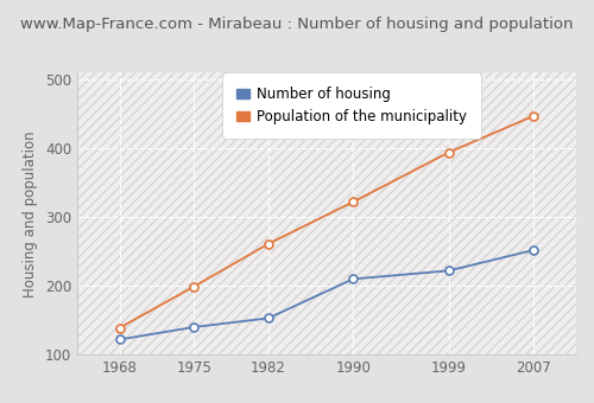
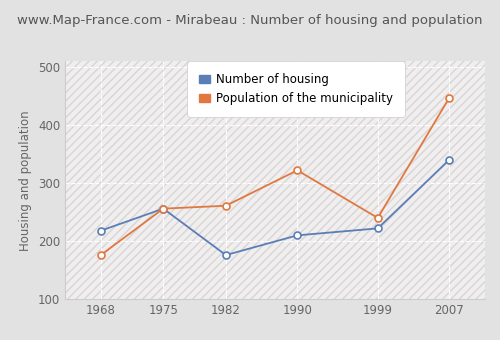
Number of housing/1968: 122 -> 218
Population of the municipality/1968: 139 -> 176
Number of housing/1975: 140 -> 256
Population of the municipality/1975: 199 -> 256
Number of housing/1982: 153 -> 176
Population of the municipality/1999: 394 -> 240
Number of housing/2007: 252 -> 340
